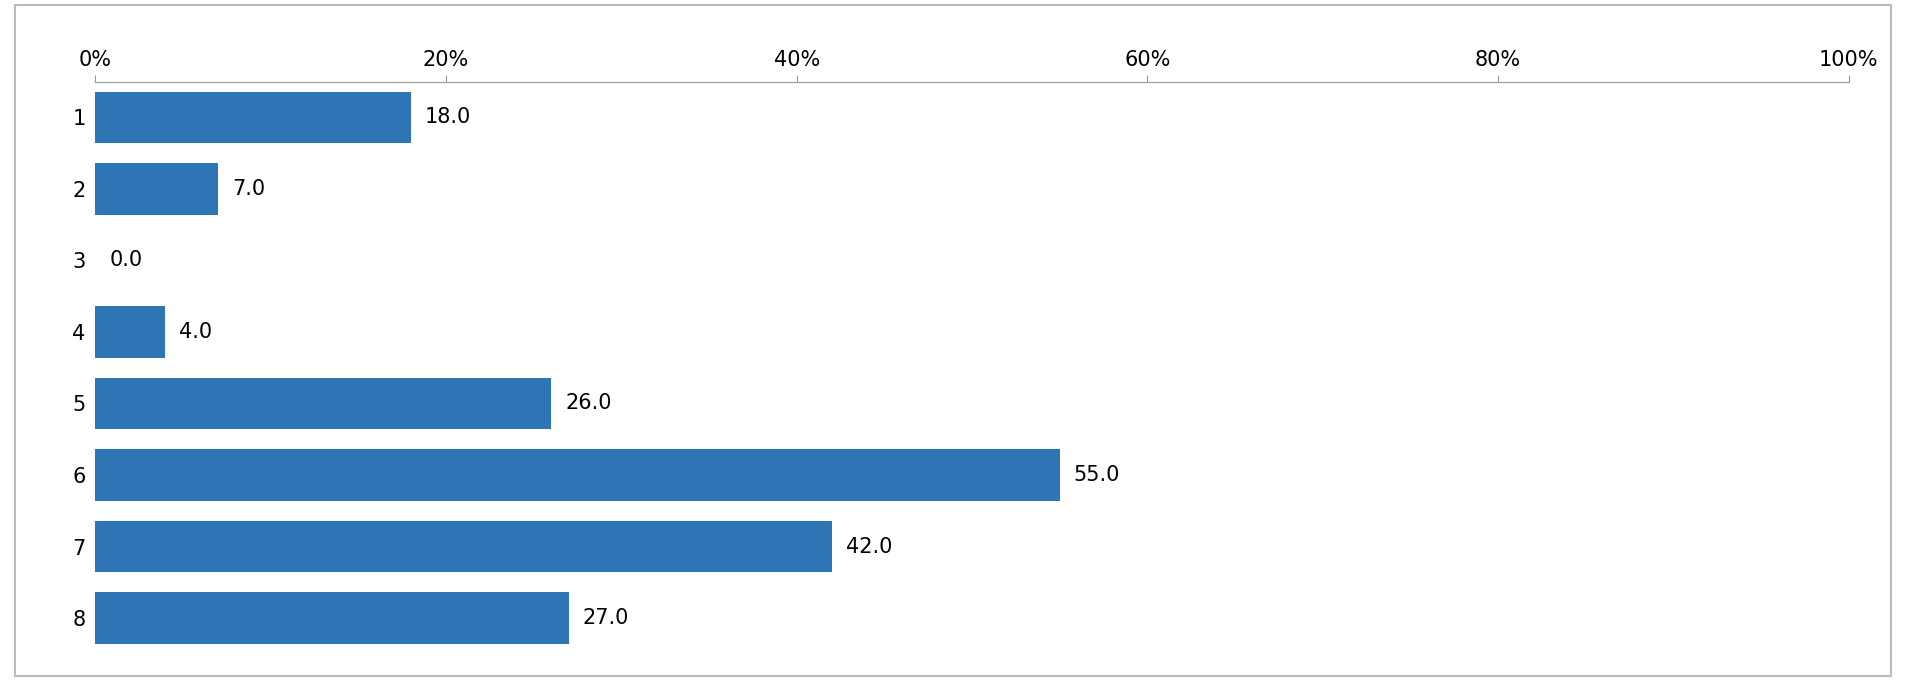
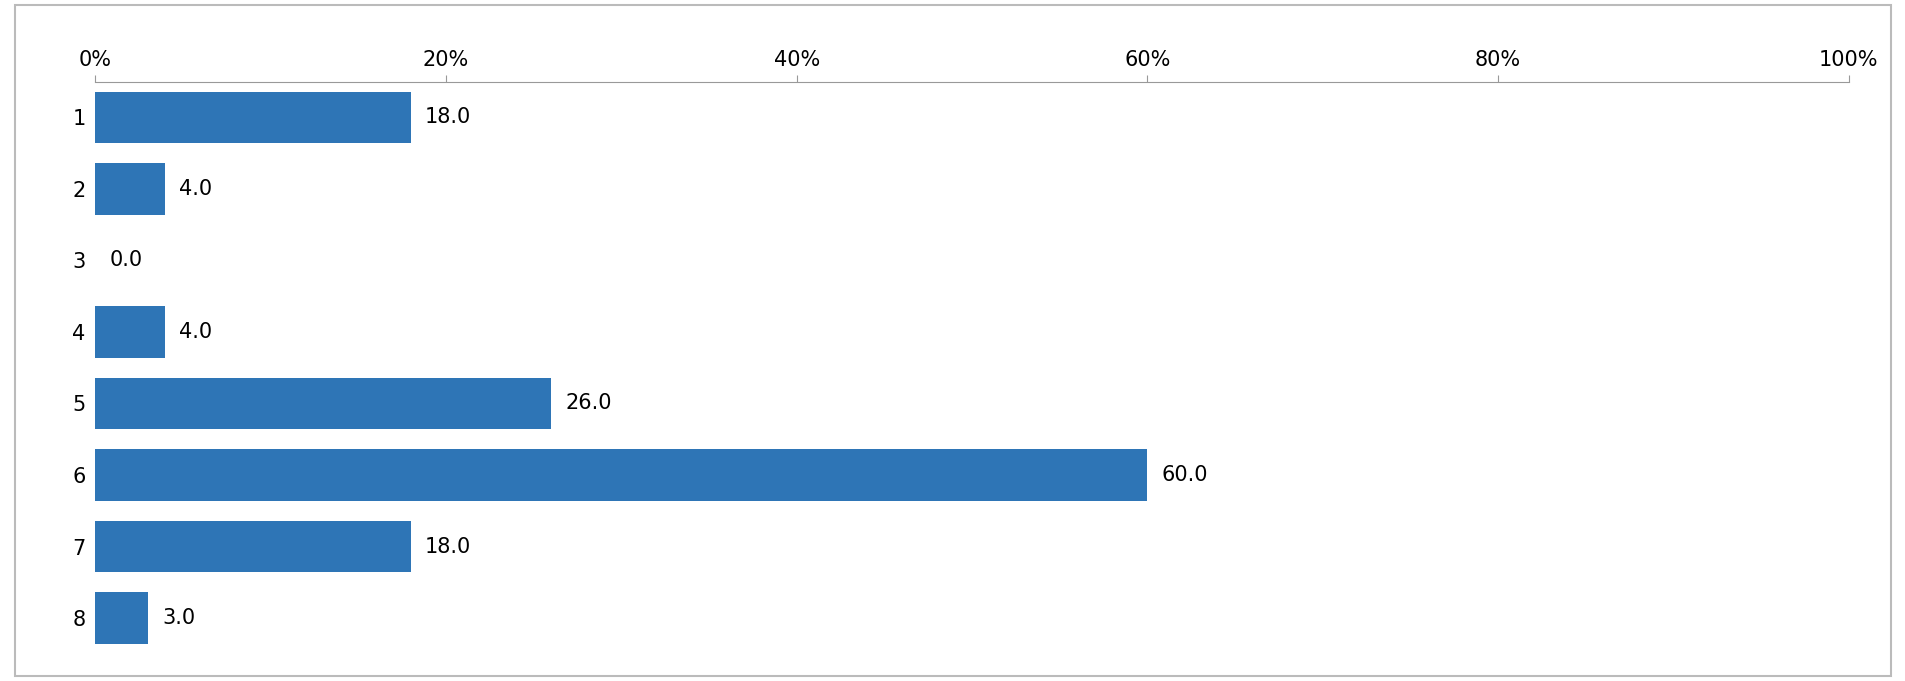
2: 7.0 -> 4.0
6: 55.0 -> 60.0
7: 42.0 -> 18.0
8: 27.0 -> 3.0
